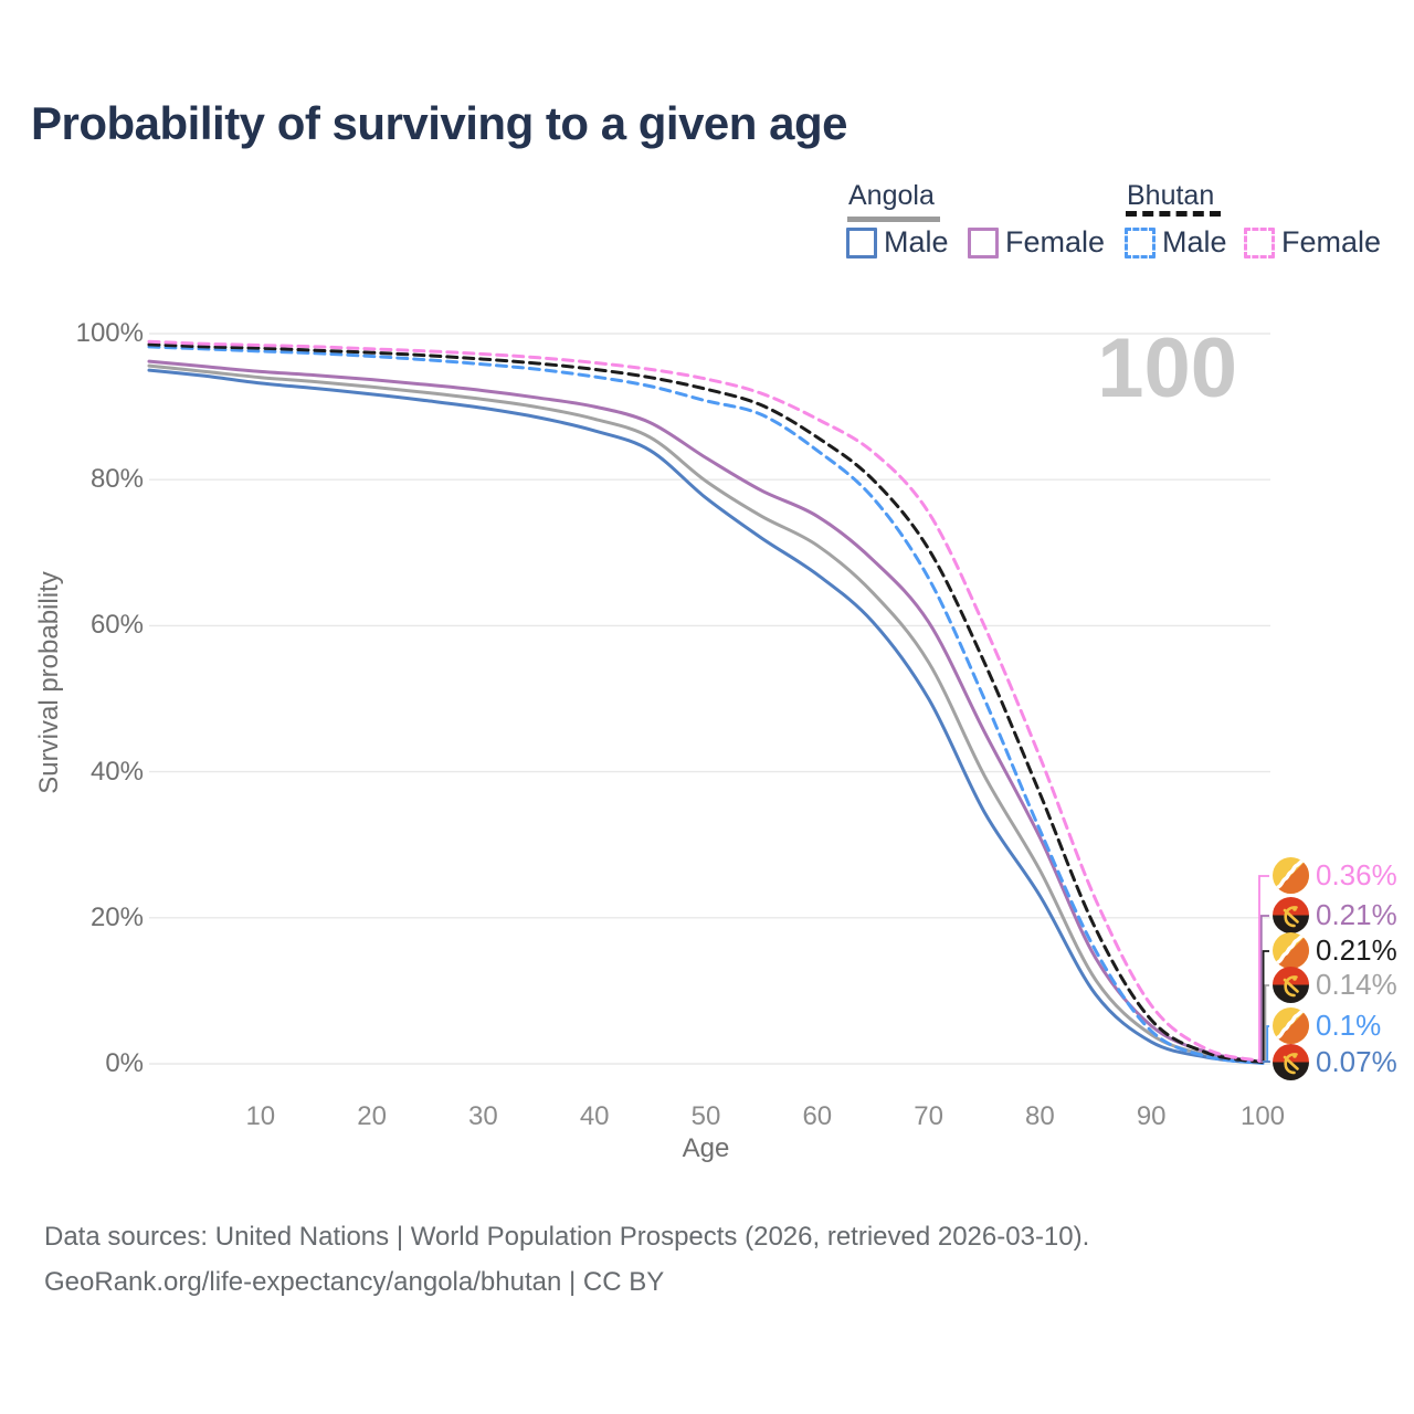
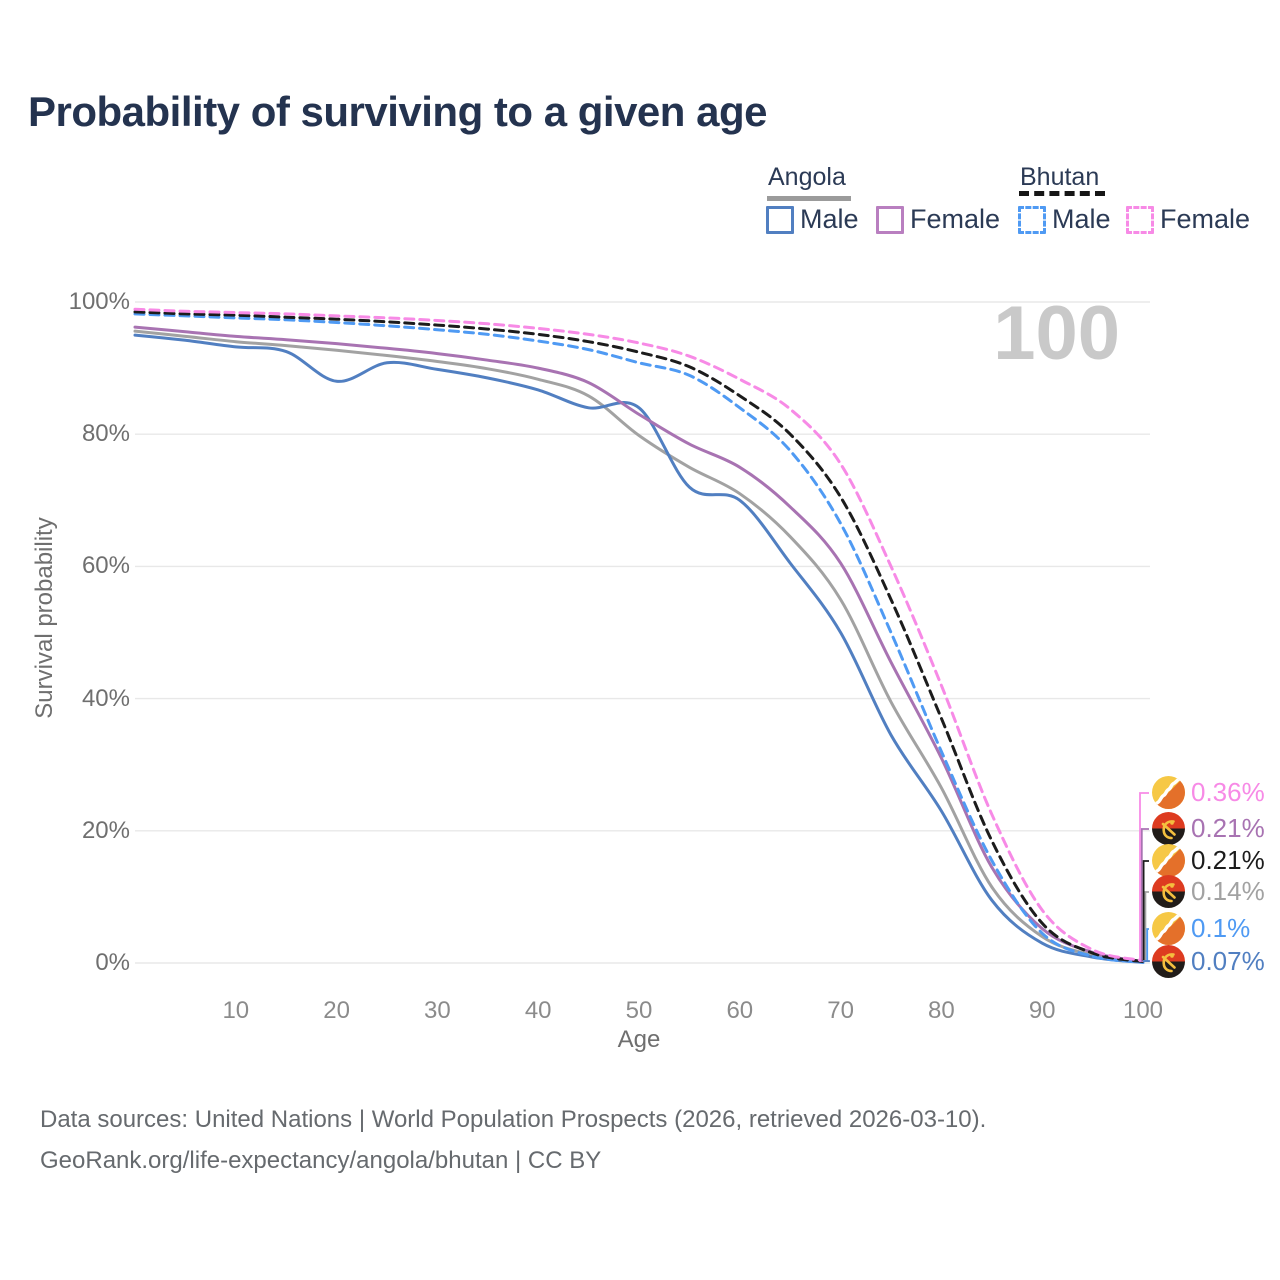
Angola Male/20: 92% -> 88%
Angola Male/50: 78% -> 84%
Angola Male/60: 67% -> 70%
